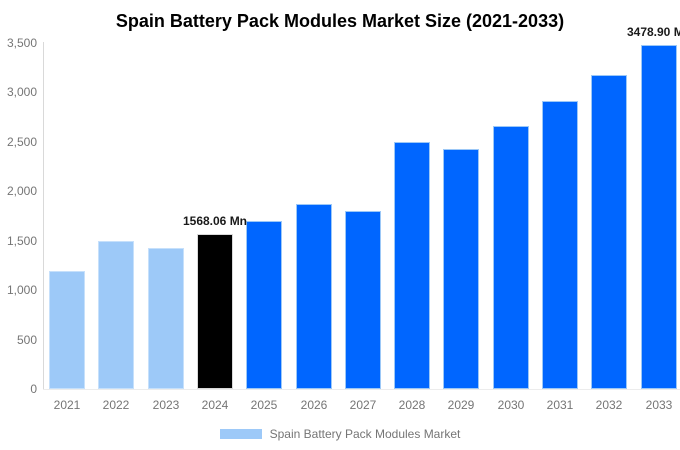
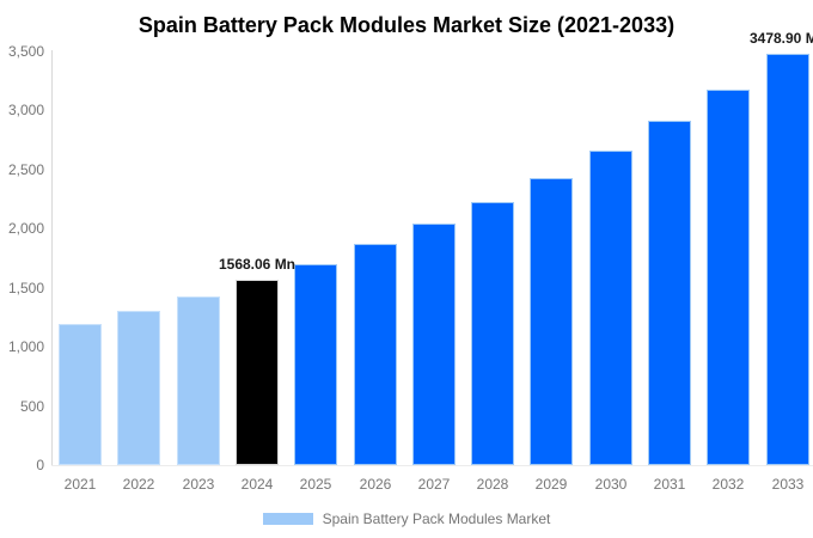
2022: 1500 -> 1300
2027: 1800 -> 2000
2028: 2500 -> 2200
